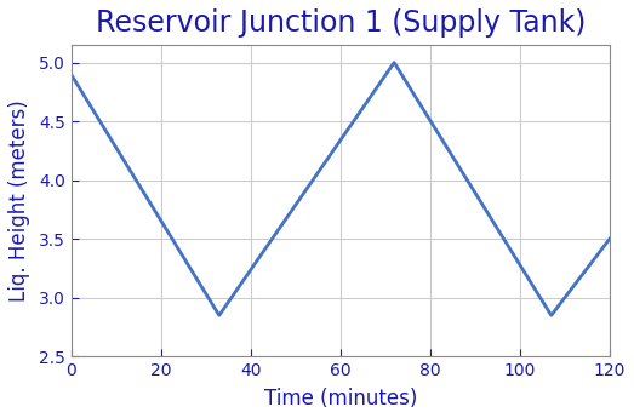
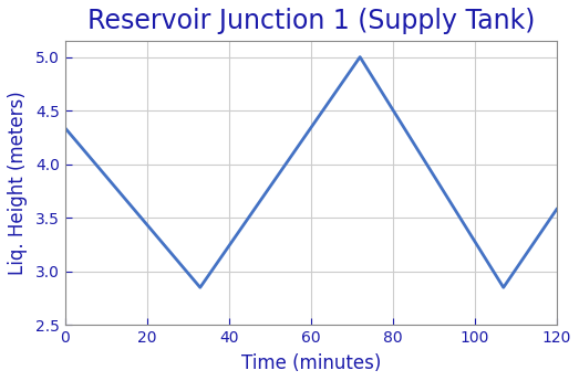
0: 4.90 -> 4.34
120: 3.50 -> 3.58
